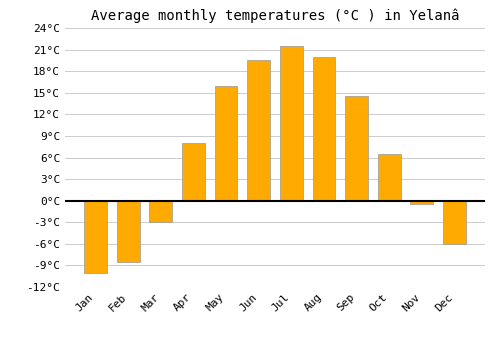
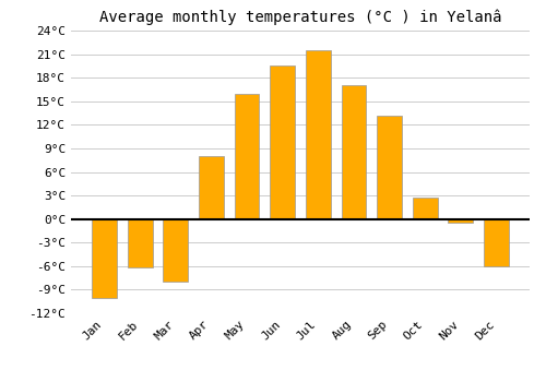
Feb: -8.5°C -> -6.2°C
Mar: -3.0°C -> -8.0°C
Aug: 20.0°C -> 17.0°C
Sep: 14.5°C -> 13.2°C
Oct: 6.5°C -> 2.8°C
